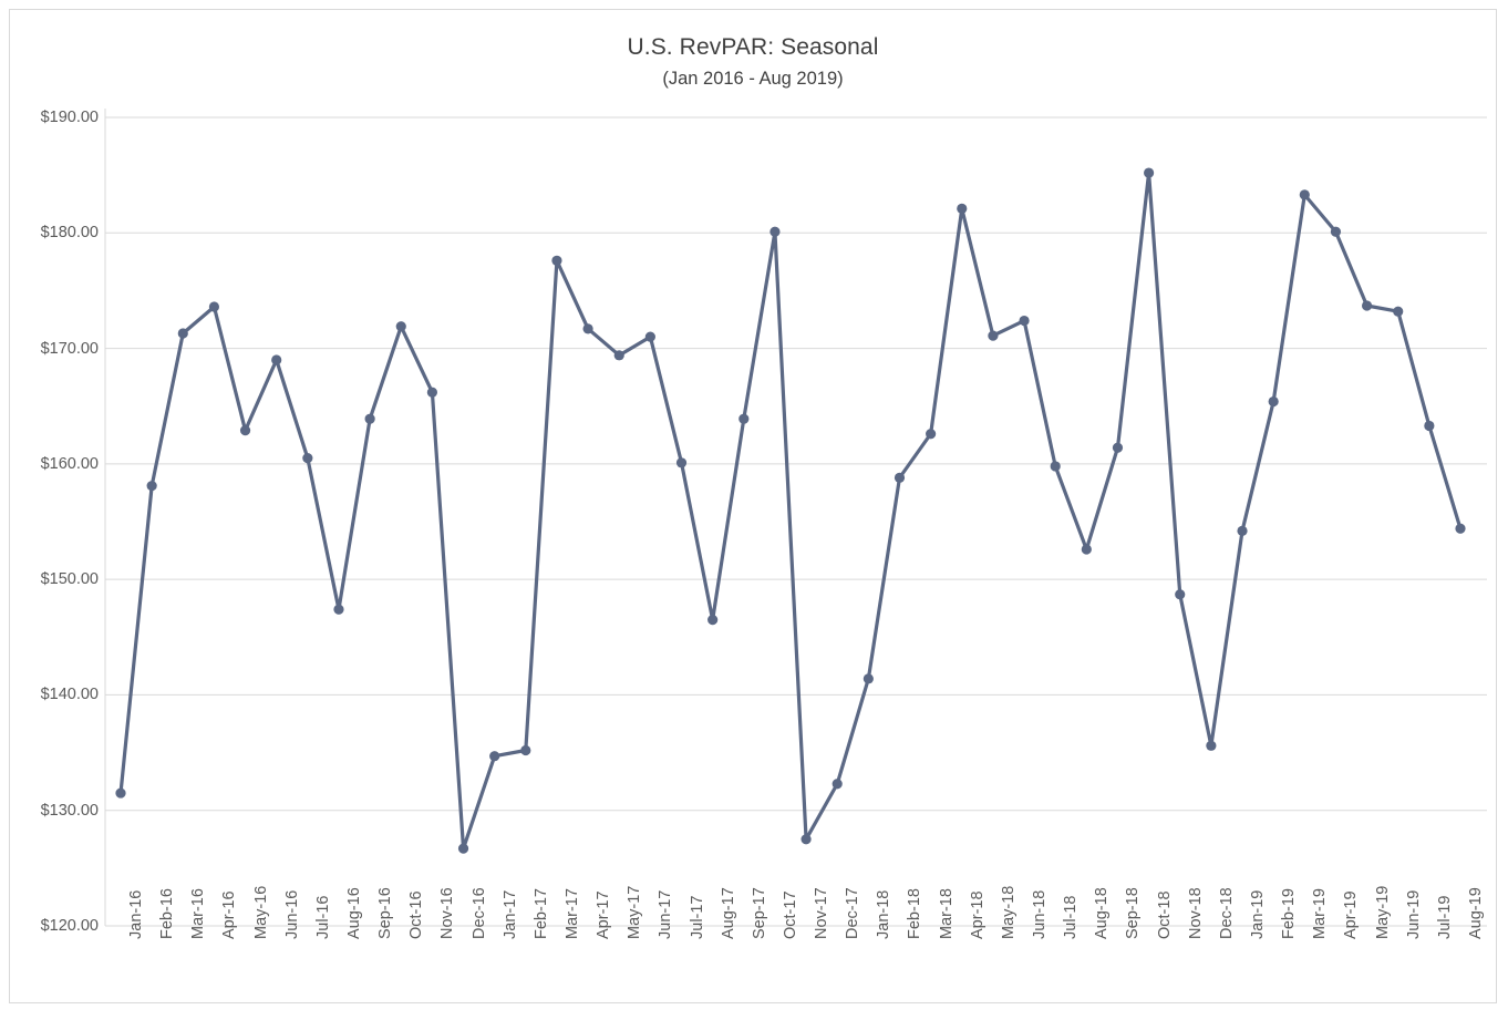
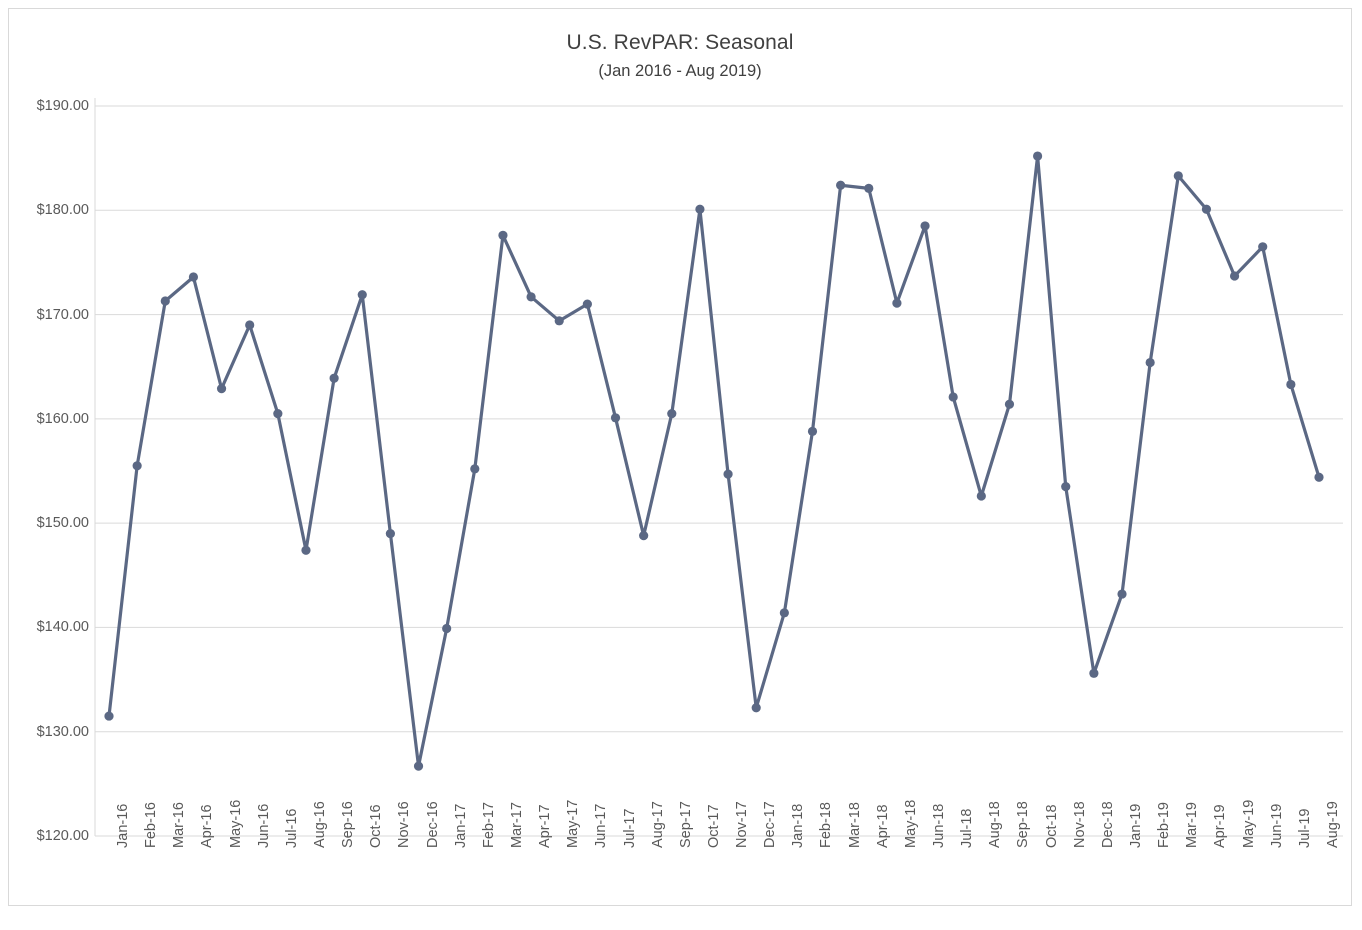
Feb-16: $158.1 -> $155.5
Nov-16: $166.2 -> $149.0
Jan-17: $134.7 -> $139.9
Feb-17: $135.2 -> $155.2
Aug-17: $146.5 -> $148.8
Sep-17: $163.9 -> $160.5
Nov-17: $127.5 -> $154.7
Mar-18: $162.6 -> $182.4
Jun-18: $172.4 -> $178.5
Jul-18: $159.8 -> $162.1
Nov-18: $148.7 -> $153.5
Jan-19: $154.2 -> $143.2
Jun-19: $173.2 -> $176.5
